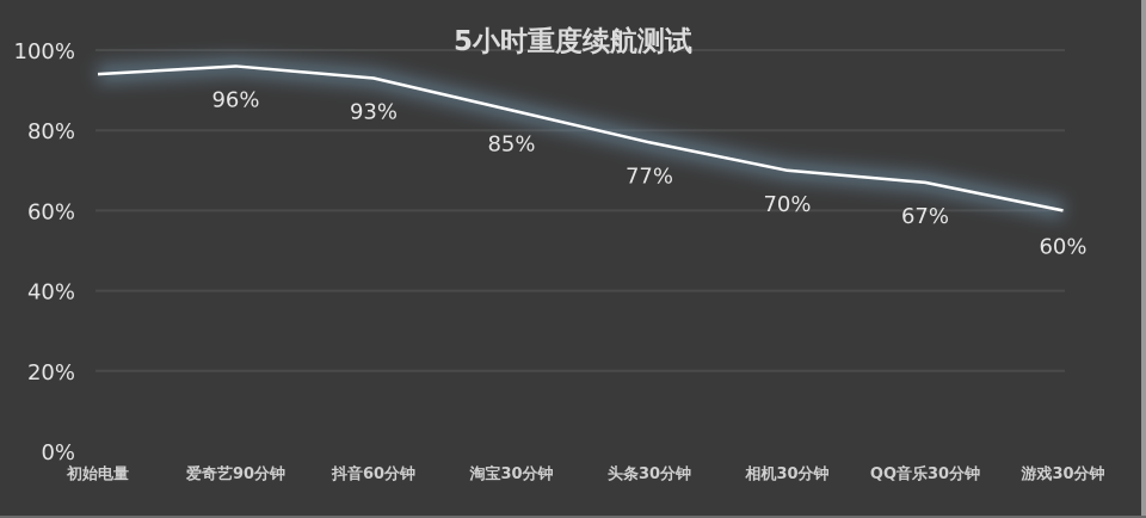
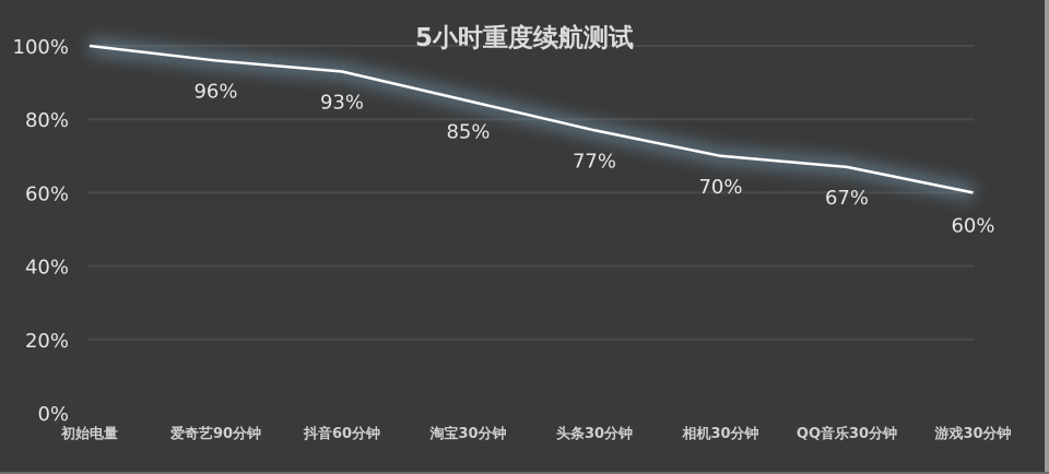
初始电量: 94% -> 100%
